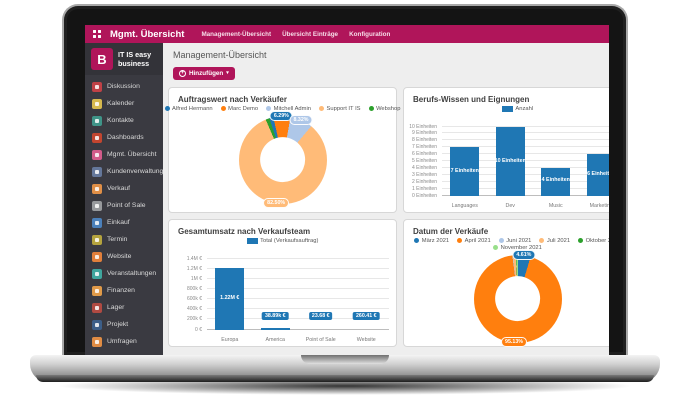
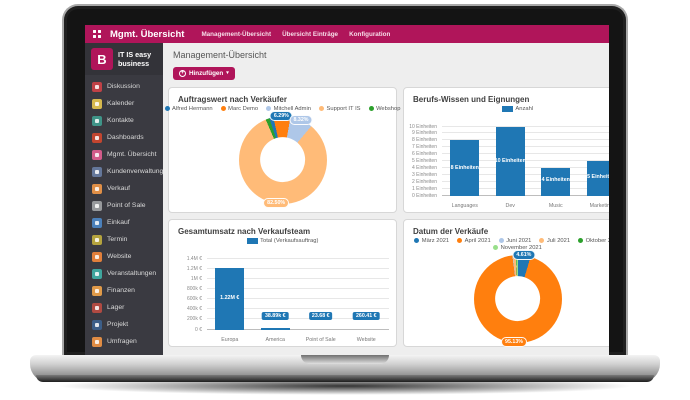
Berufs-Wissen und Eignungen/Languages: 7 -> 8
Berufs-Wissen und Eignungen/Marketing: 6 -> 5
